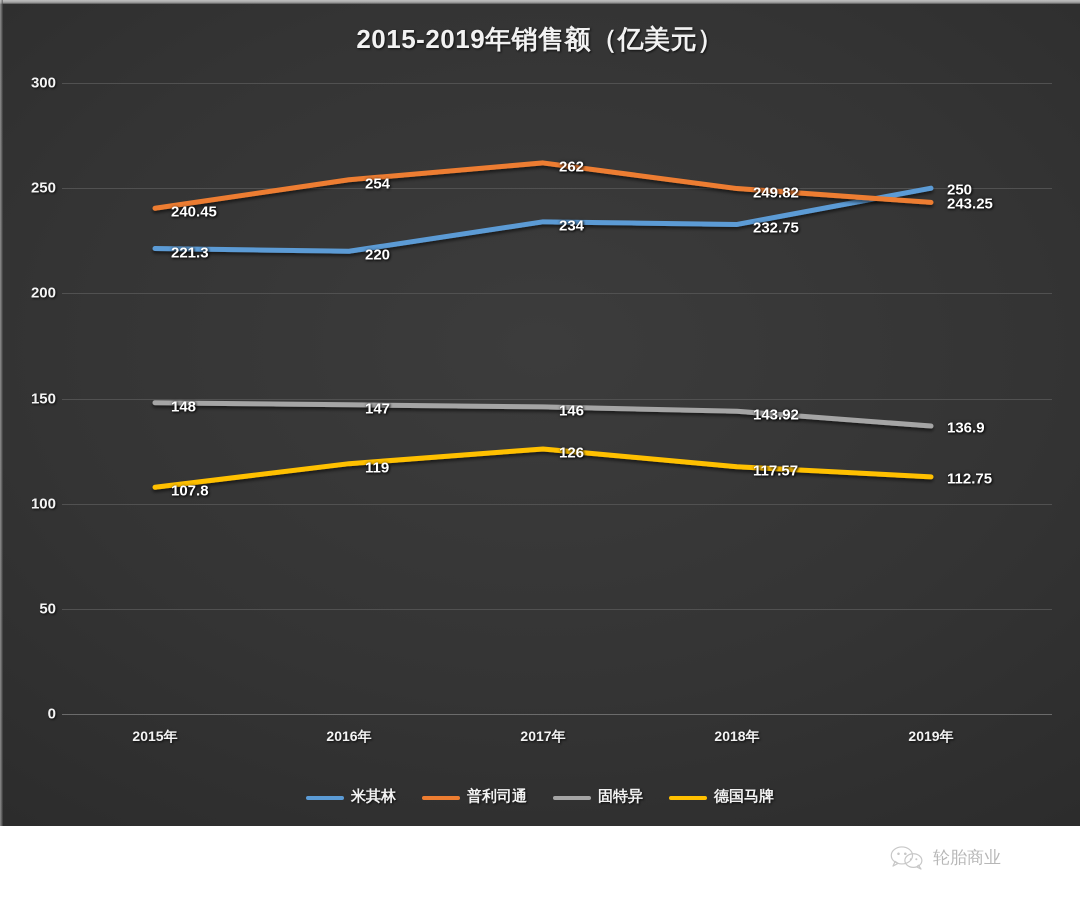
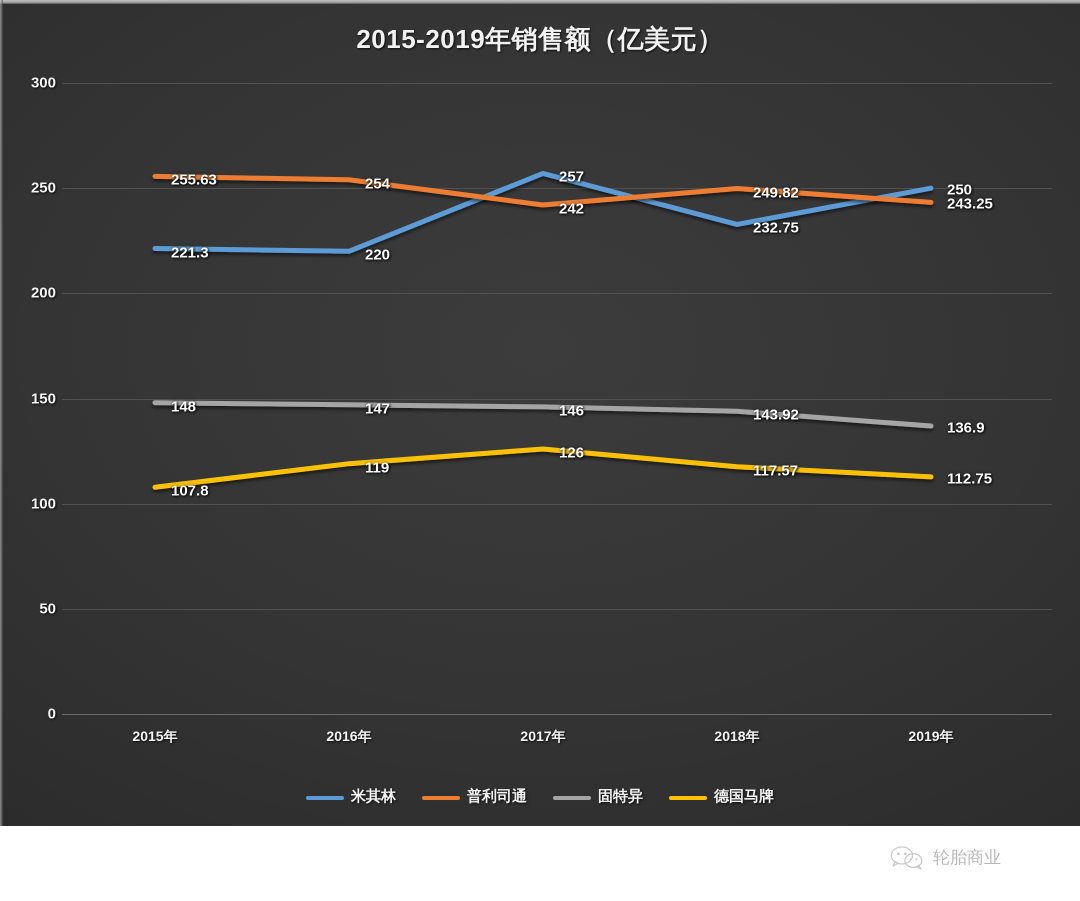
普利司通/2015年: 240.45 -> 255.63
米其林/2017年: 234 -> 257
普利司通/2017年: 262 -> 242
